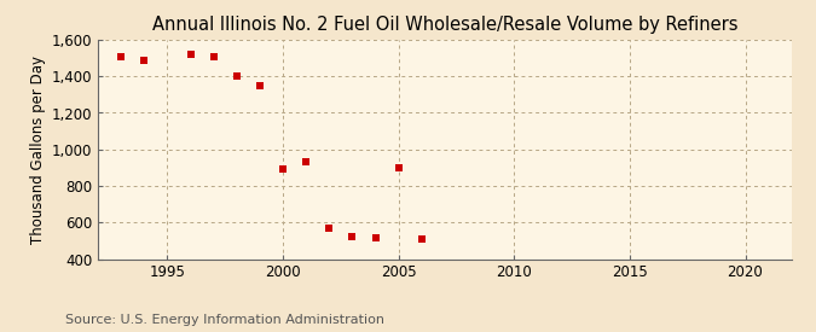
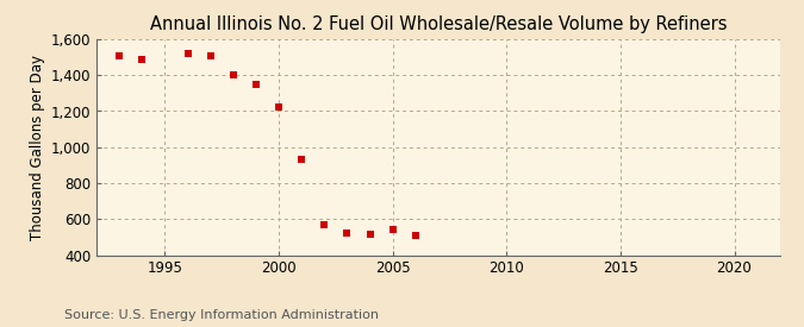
2000: 890 -> 1,220
2005: 900 -> 540
